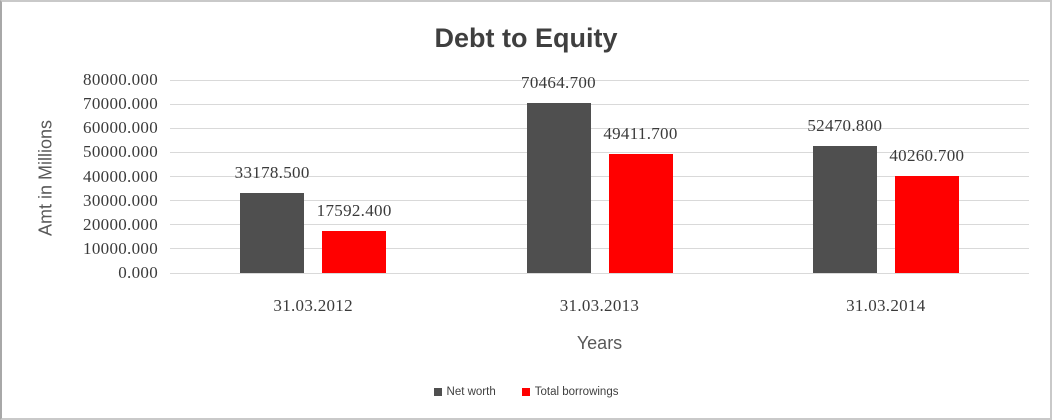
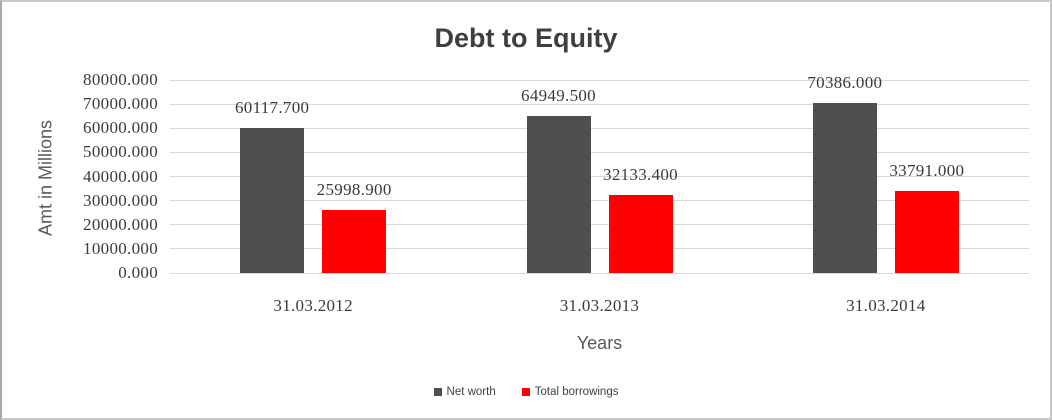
Net worth/31.03.2012: 33178.500 -> 60117.700
Total borrowings/31.03.2012: 17592.400 -> 25998.900
Net worth/31.03.2013: 70464.700 -> 64949.500
Total borrowings/31.03.2013: 49411.700 -> 32133.400
Net worth/31.03.2014: 52470.800 -> 70386.000
Total borrowings/31.03.2014: 40260.700 -> 33791.000
